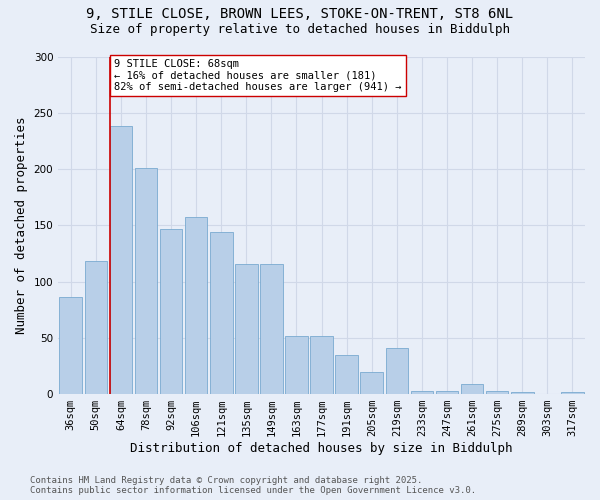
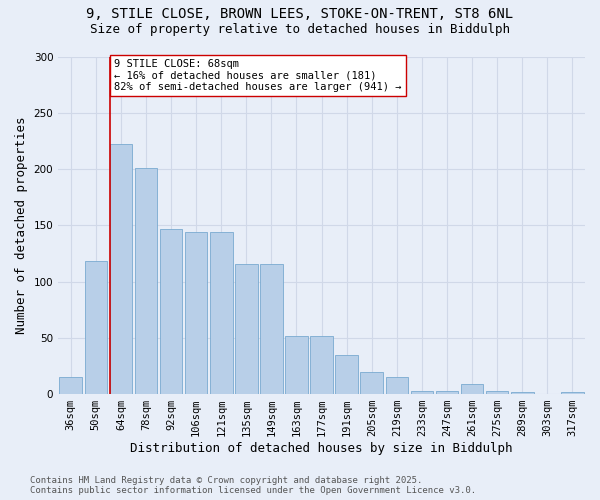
36sqm: 86 -> 15
64sqm: 238 -> 222
106sqm: 157 -> 144
219sqm: 41 -> 15
